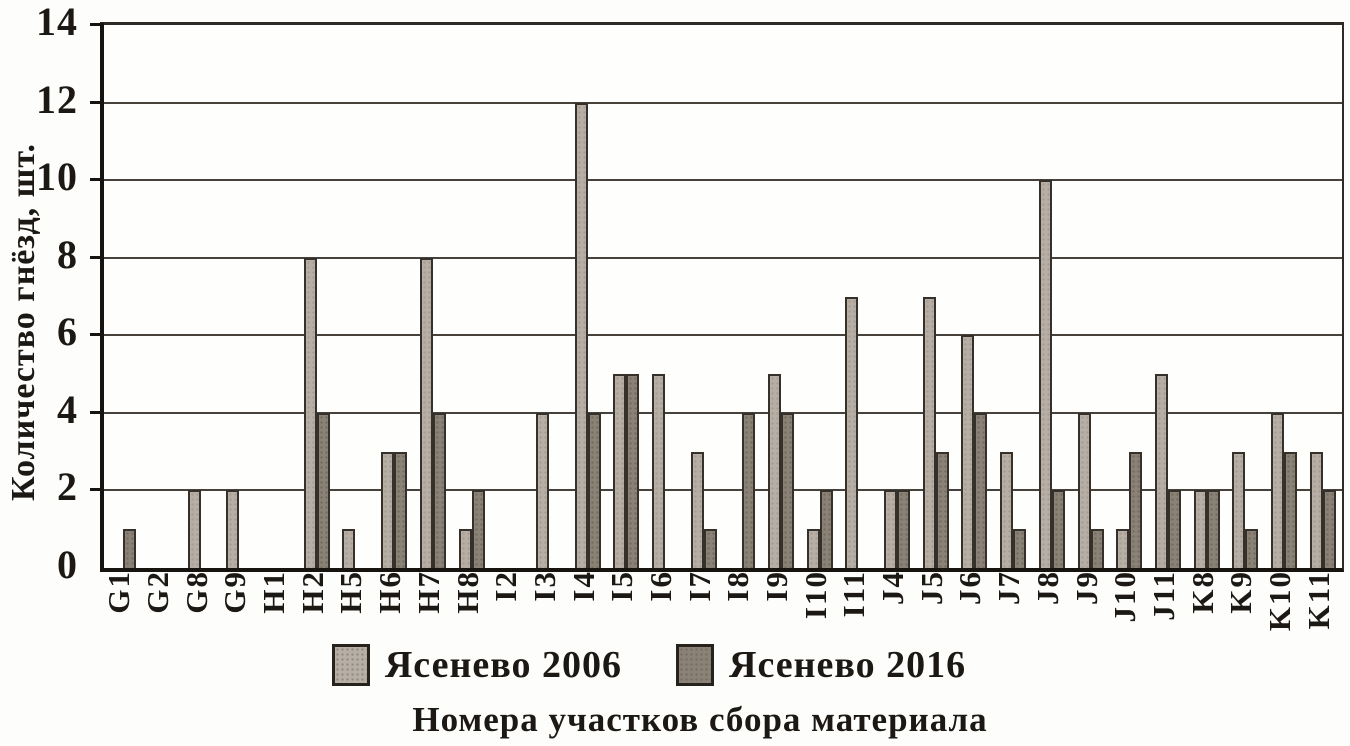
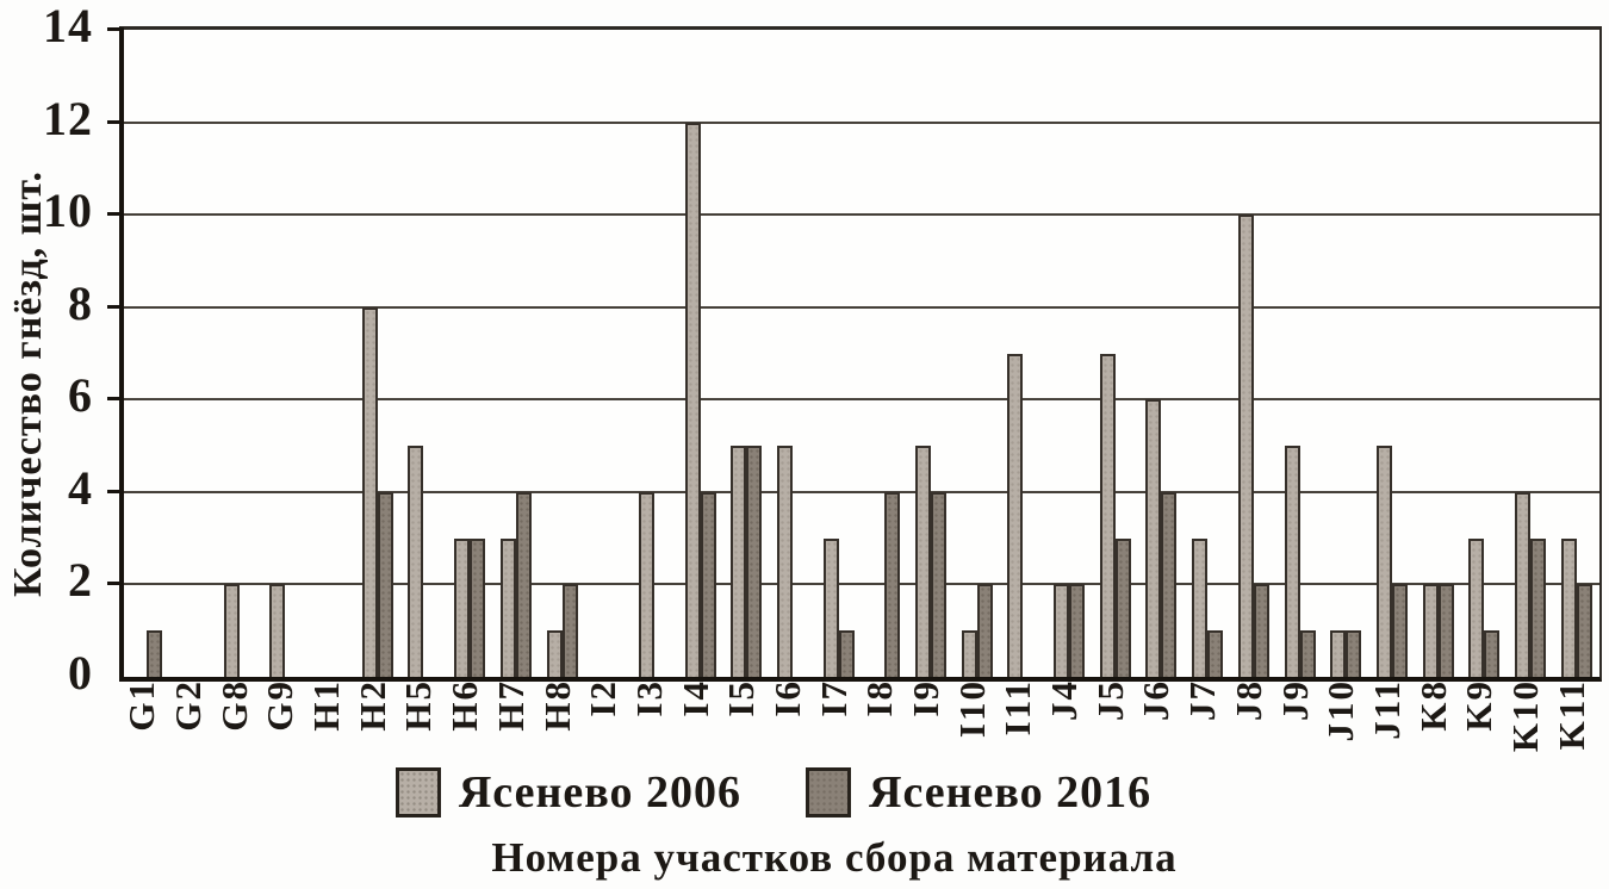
Ясенево 2006/H5: 1 -> 5
Ясенево 2006/H7: 8 -> 3
Ясенево 2006/J9: 4 -> 5
Ясенево 2016/J10: 3 -> 1
